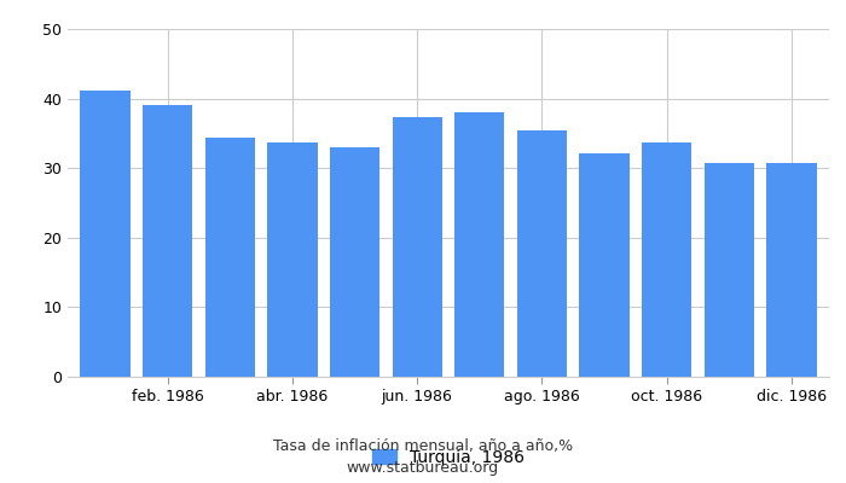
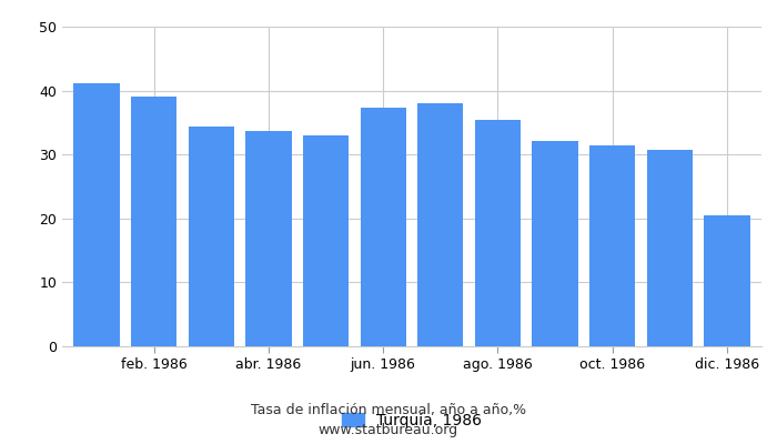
oct. 1986: 33.6 -> 31.4
dic. 1986: 30.8 -> 20.4
